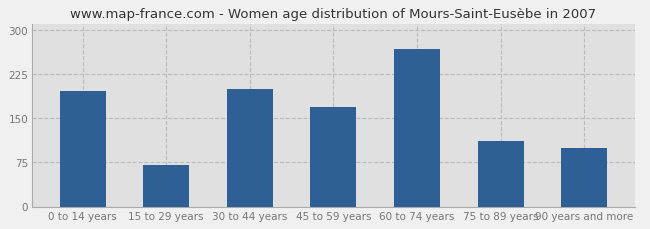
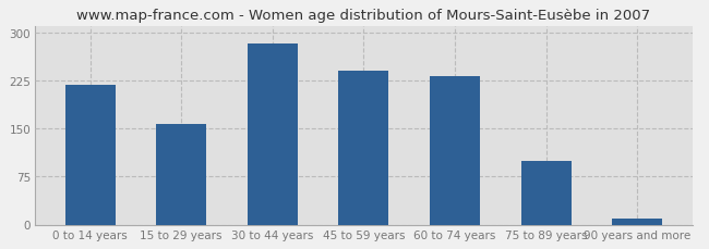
0 to 14 years: 196 -> 218
15 to 29 years: 70 -> 157
30 to 44 years: 200 -> 283
45 to 59 years: 170 -> 240
60 to 74 years: 268 -> 232
75 to 89 years: 112 -> 100
90 years and more: 100 -> 10
